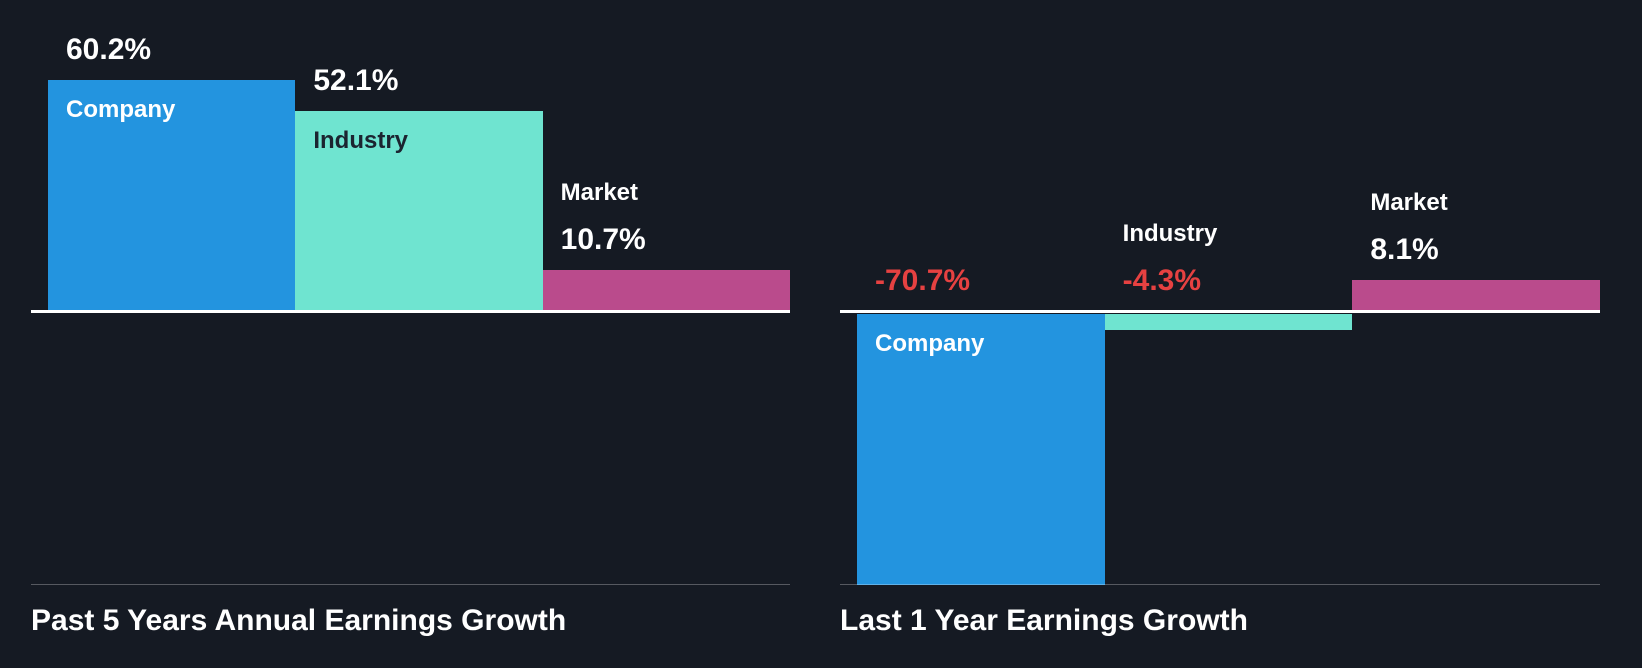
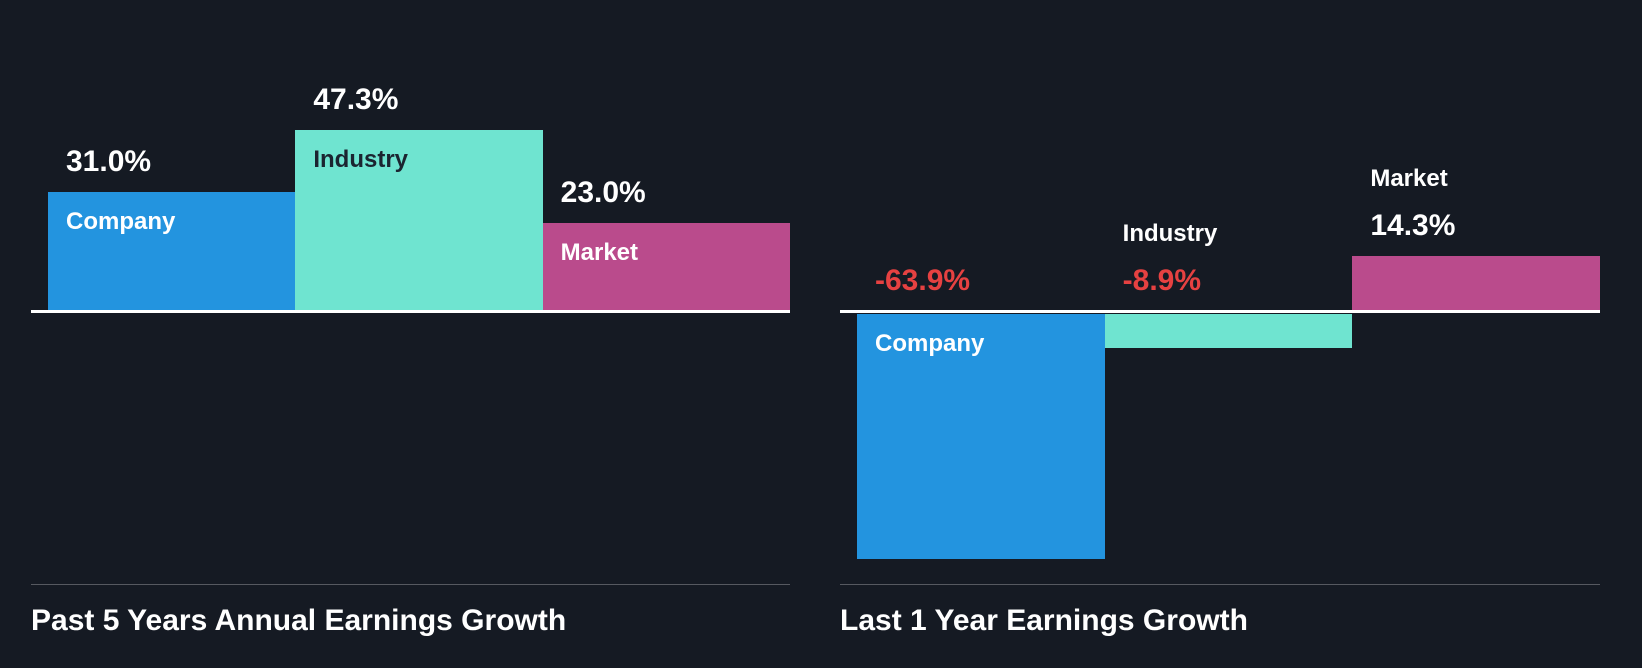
Past 5 Years Annual Earnings Growth/Company: 60.2% -> 31.0%
Past 5 Years Annual Earnings Growth/Industry: 52.1% -> 47.3%
Past 5 Years Annual Earnings Growth/Market: 10.7% -> 23.0%
Last 1 Year Earnings Growth/Company: -70.7% -> -63.9%
Last 1 Year Earnings Growth/Industry: -4.3% -> -8.9%
Last 1 Year Earnings Growth/Market: 8.1% -> 14.3%
